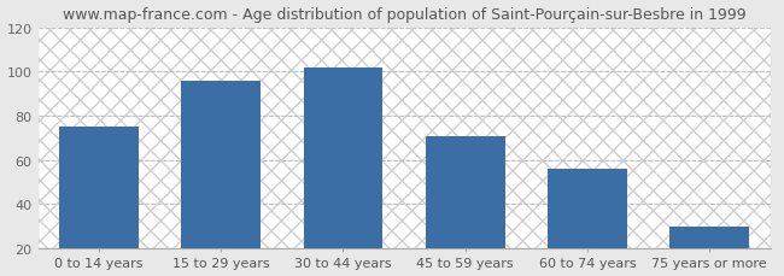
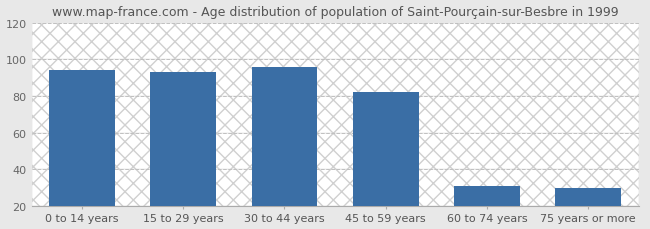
0 to 14 years: 75 -> 94
15 to 29 years: 96 -> 93
30 to 44 years: 102 -> 96
45 to 59 years: 71 -> 82
60 to 74 years: 56 -> 31
